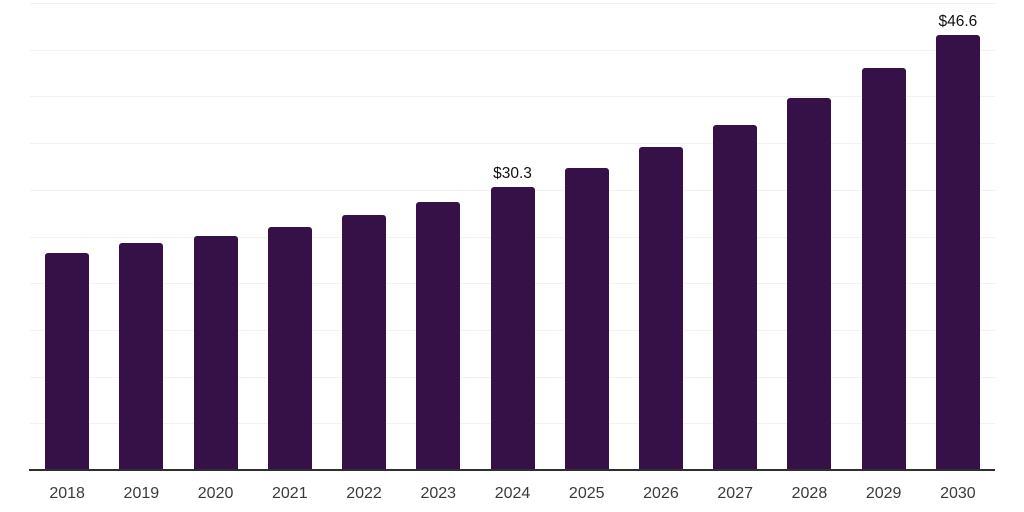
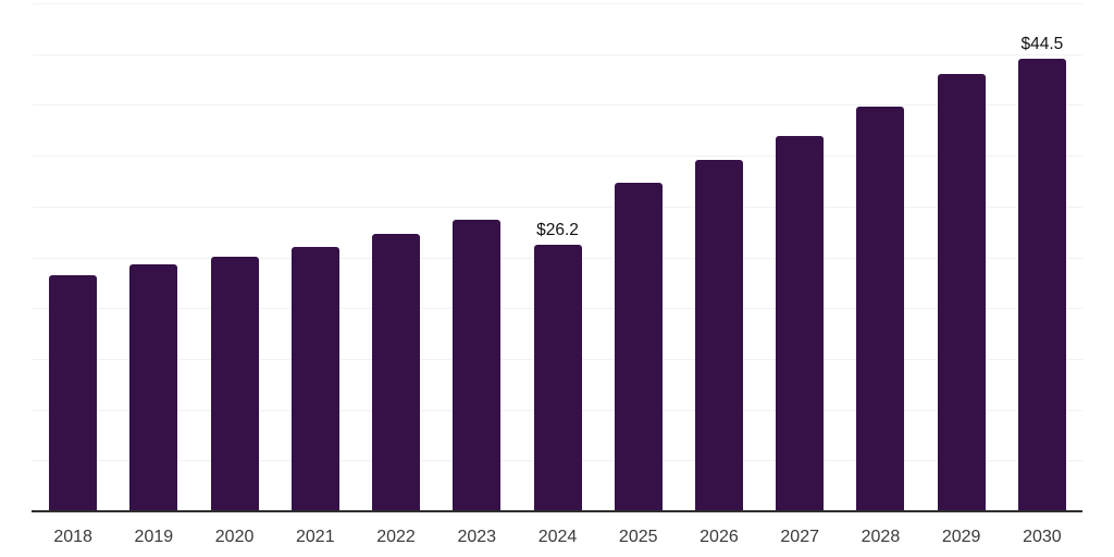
2024: $30.3 -> $26.2
2030: $46.6 -> $44.5
